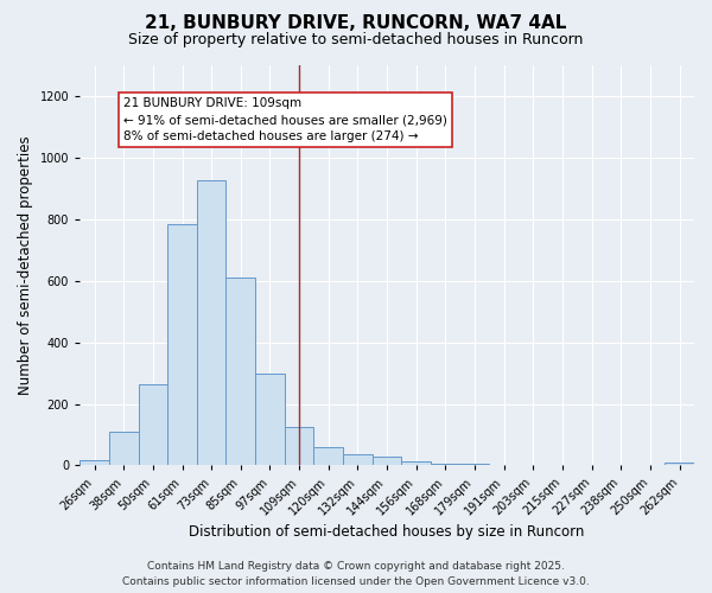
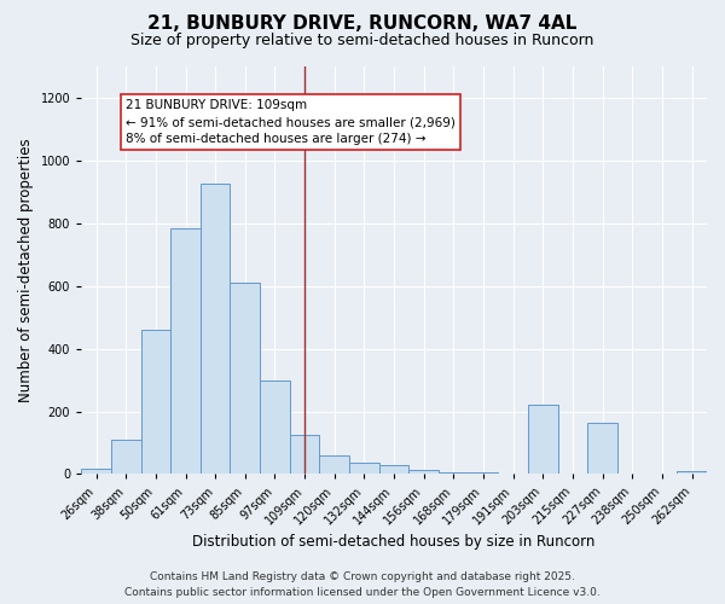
50sqm: 265 -> 460
203sqm: 2 -> 220
227sqm: 1 -> 165
